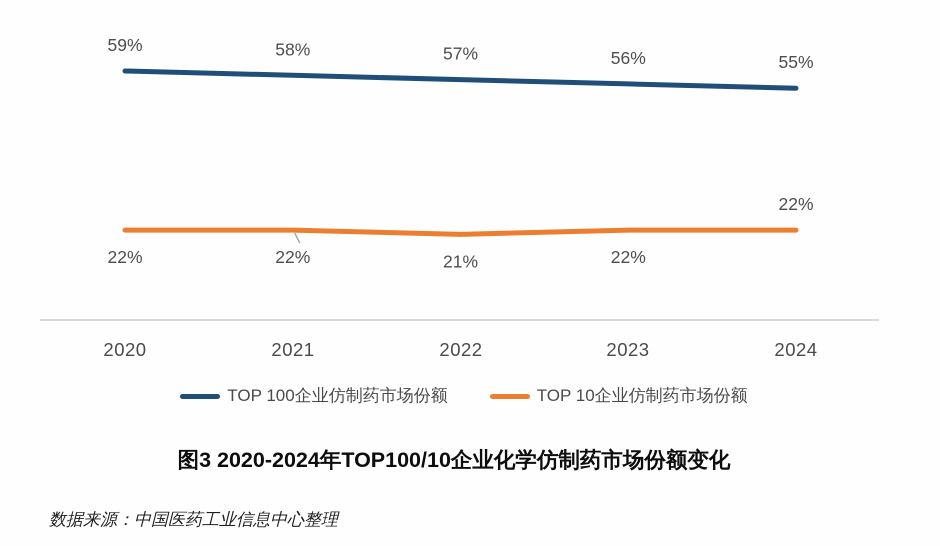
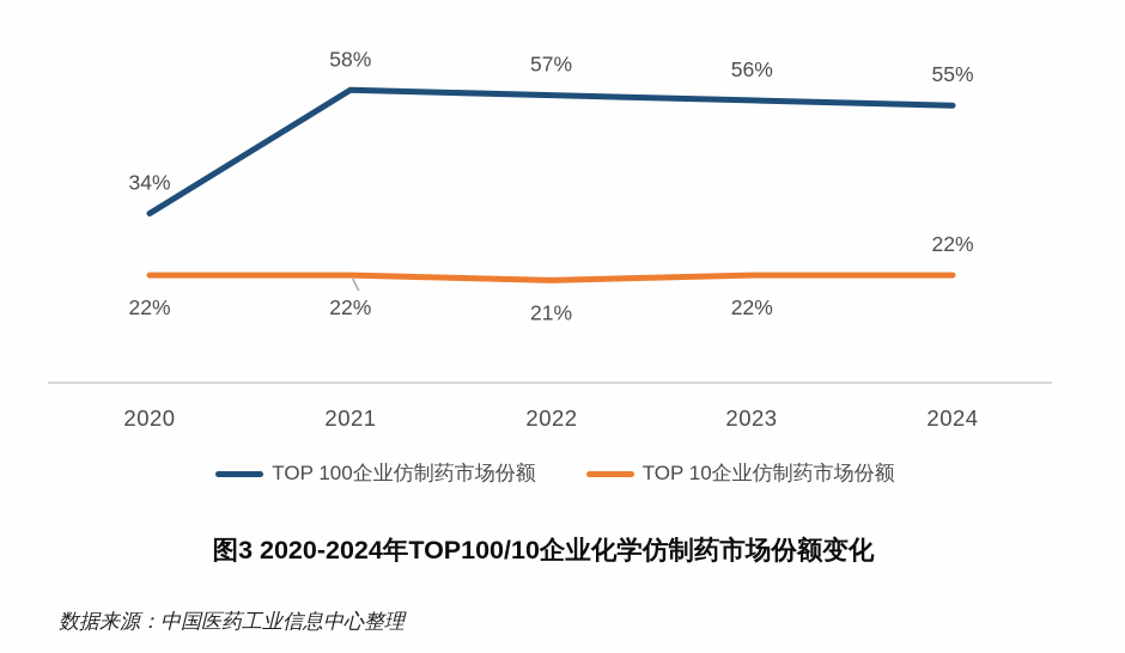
TOP 100企业仿制药市场份额/2020: 59% -> 34%
